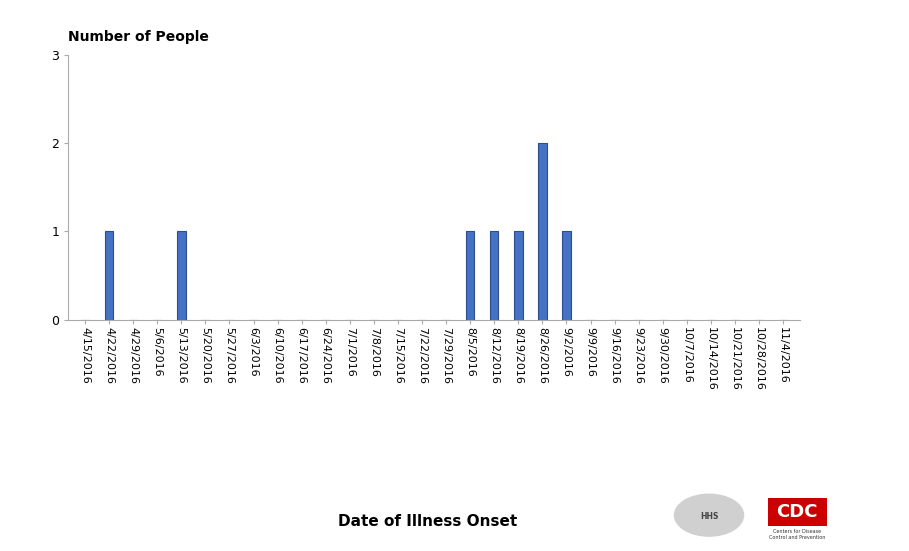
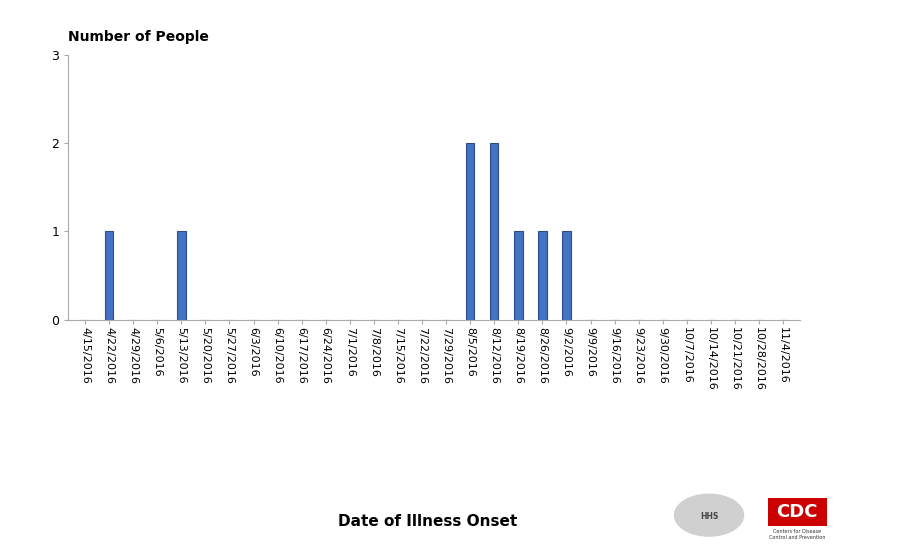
8/5/2016: 1 -> 2
8/12/2016: 1 -> 2
8/26/2016: 2 -> 1
